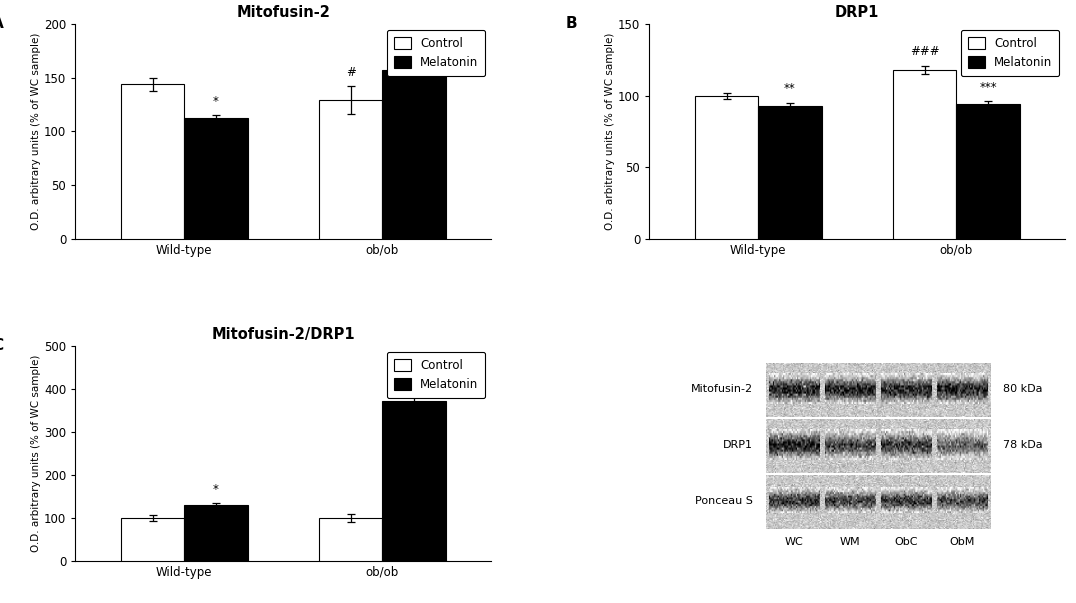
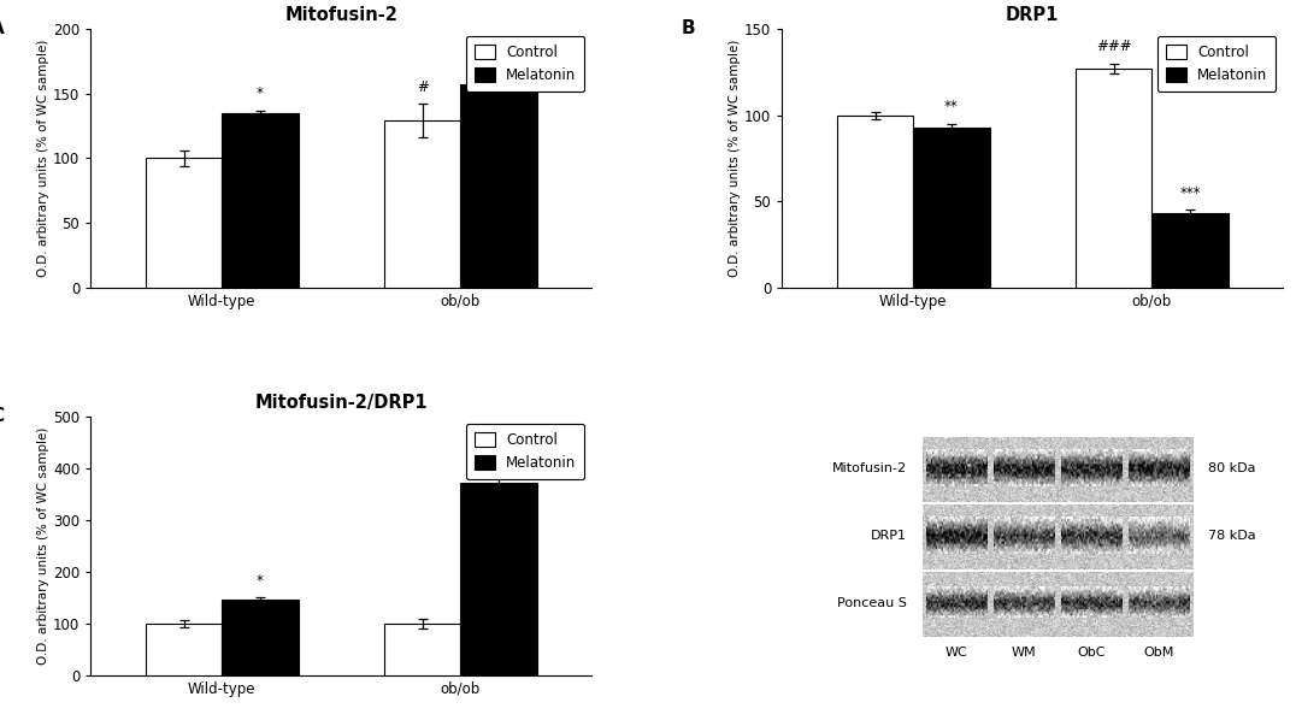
Mitofusin-2/Control/Wild-type: 144 -> 100
Mitofusin-2/Melatonin/Wild-type: 113 -> 135
DRP1/Control/ob/ob: 118 -> 127
DRP1/Melatonin/ob/ob: 94 -> 43
Mitofusin-2/DRP1/Melatonin/Wild-type: 130 -> 146
